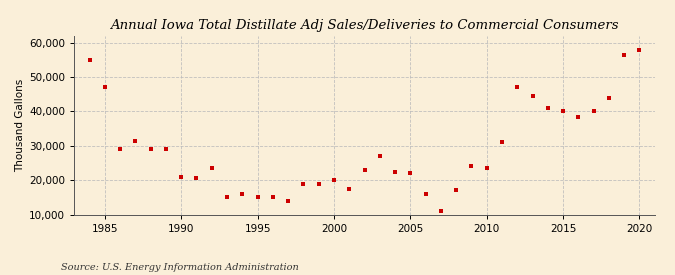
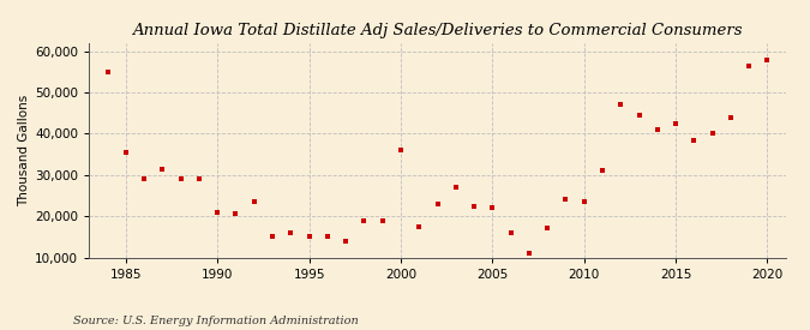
1985: 47,000 -> 35,500
2000: 20,000 -> 36,000
2015: 40,000 -> 42,500
